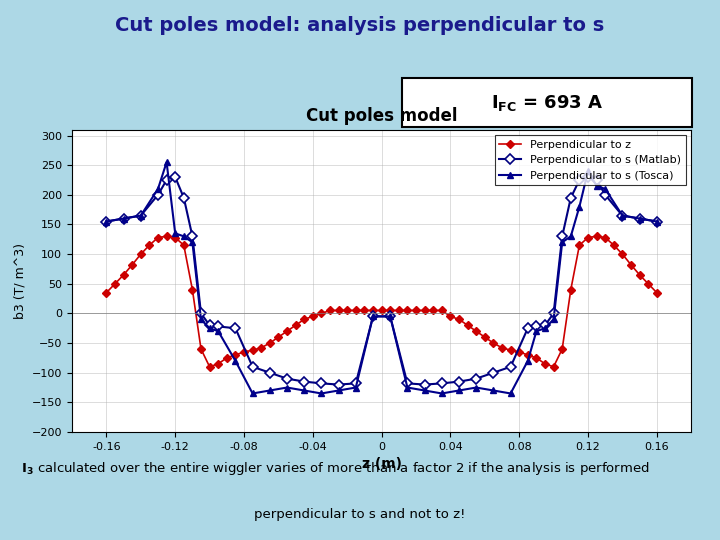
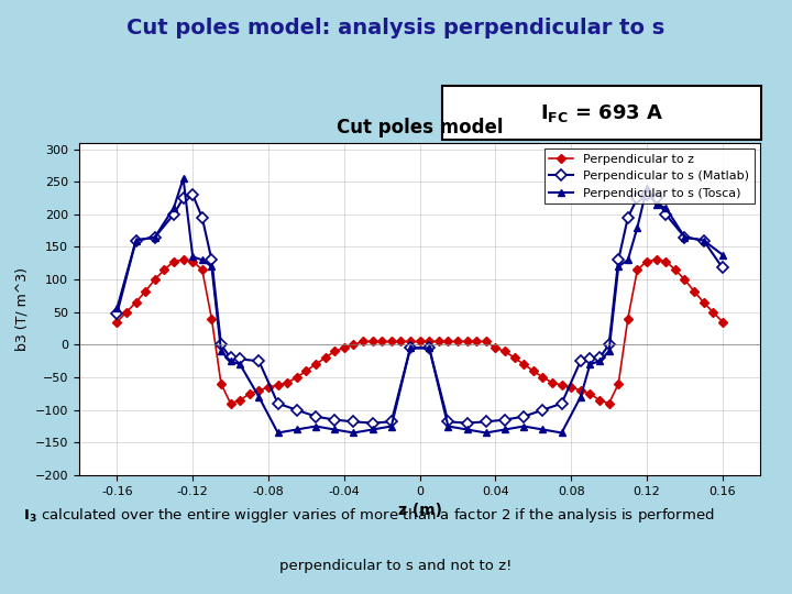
Perpendicular to s (Matlab)/-0.16: 155 -> 48
Perpendicular to s (Tosca)/-0.16: 155 -> 56
Perpendicular to s (Matlab)/0.16: 155 -> 118
Perpendicular to s (Tosca)/0.16: 155 -> 138
